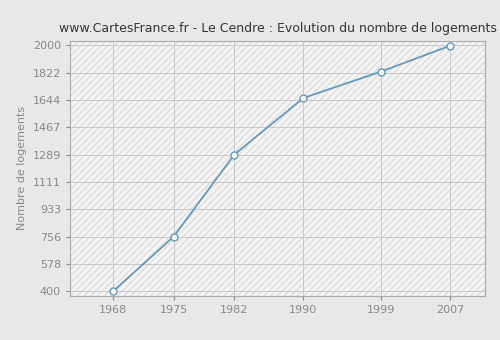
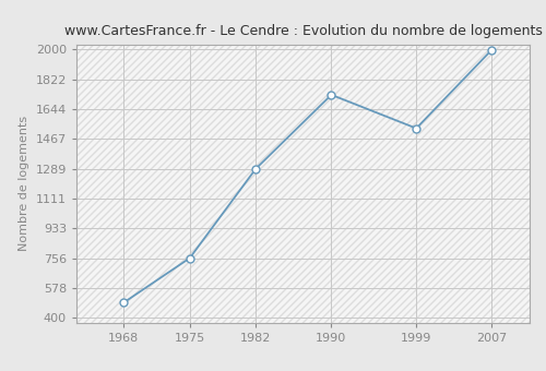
1968: 400 -> 490
1990: 1660 -> 1730
1999: 1830 -> 1530
